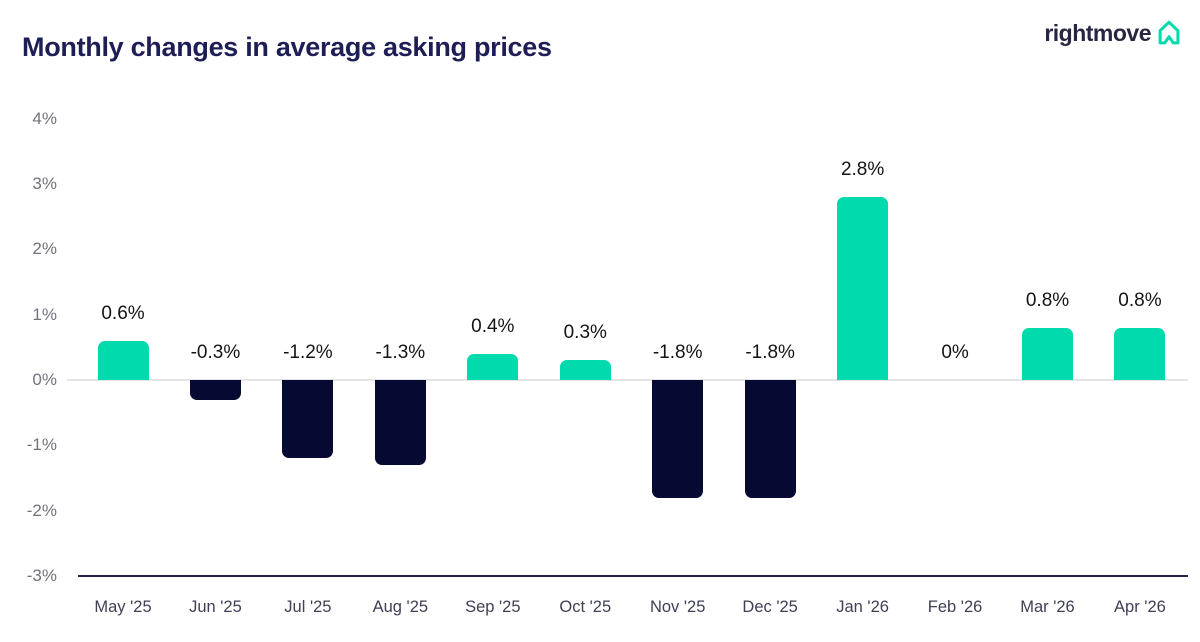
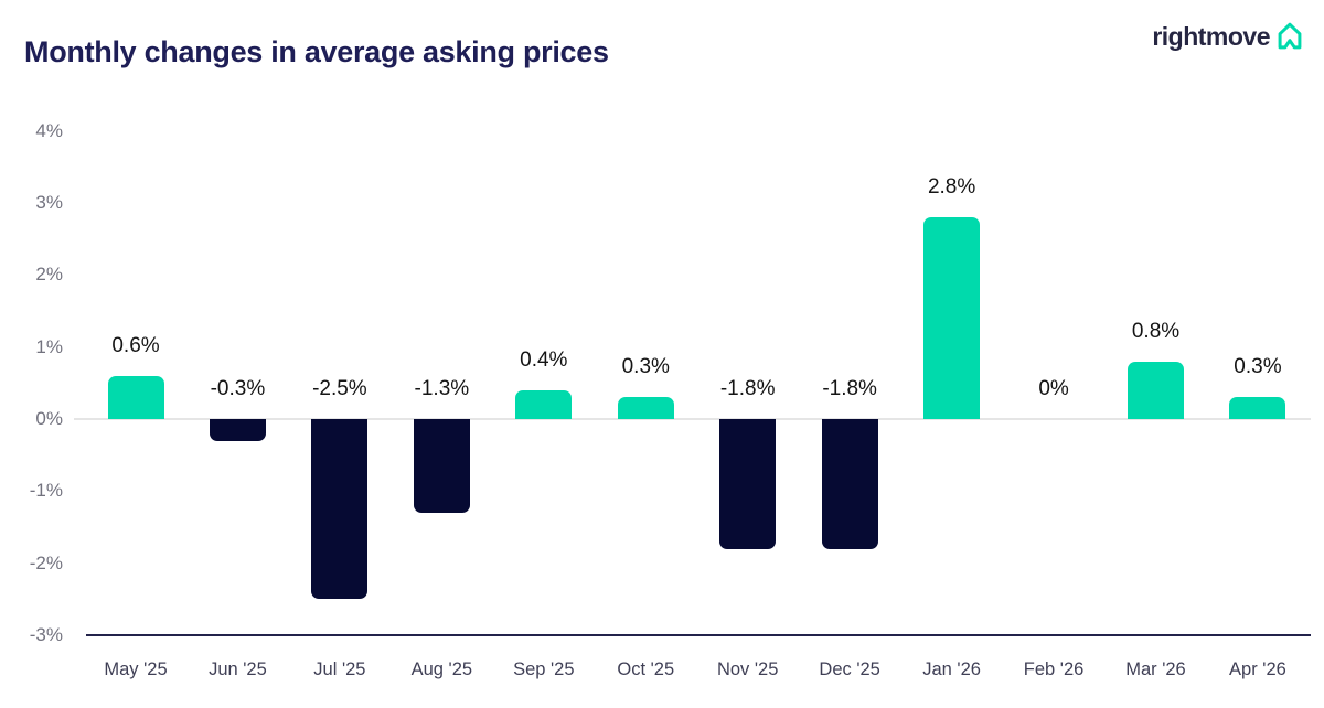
Jul '25: -1.2% -> -2.5%
Apr '26: 0.8% -> 0.3%
